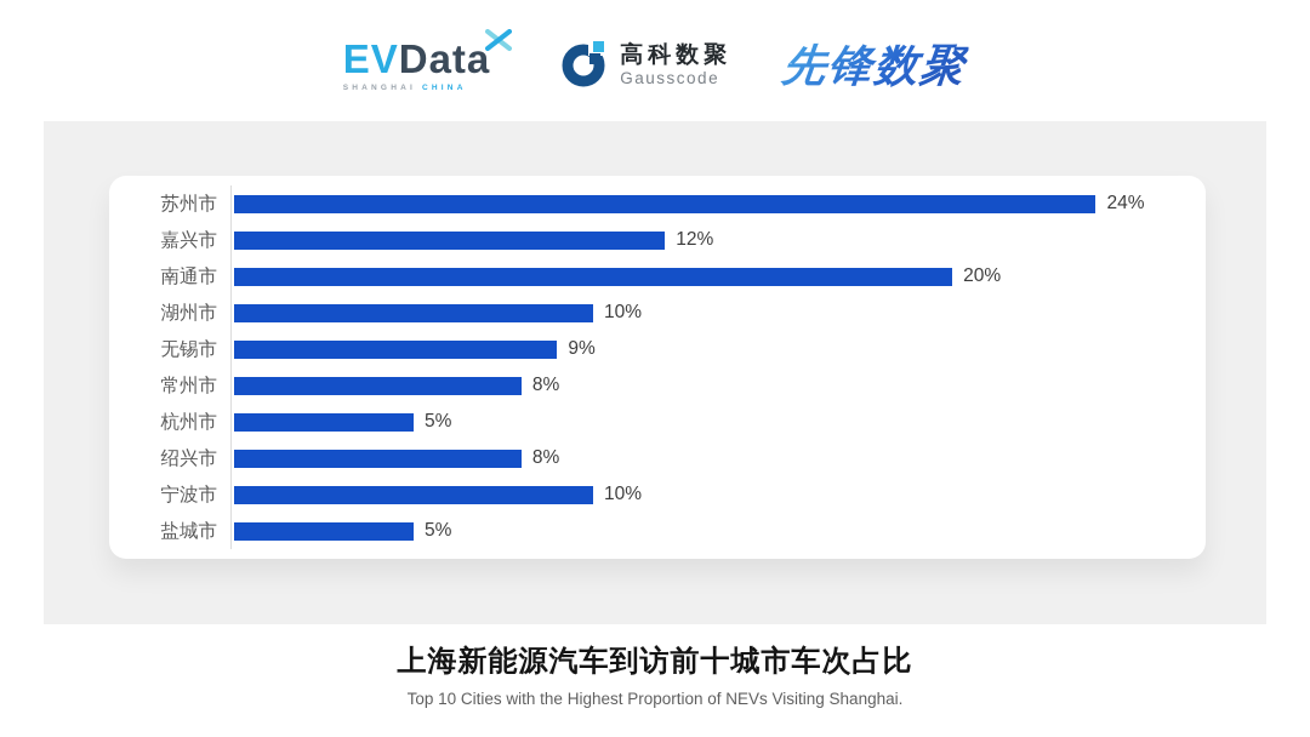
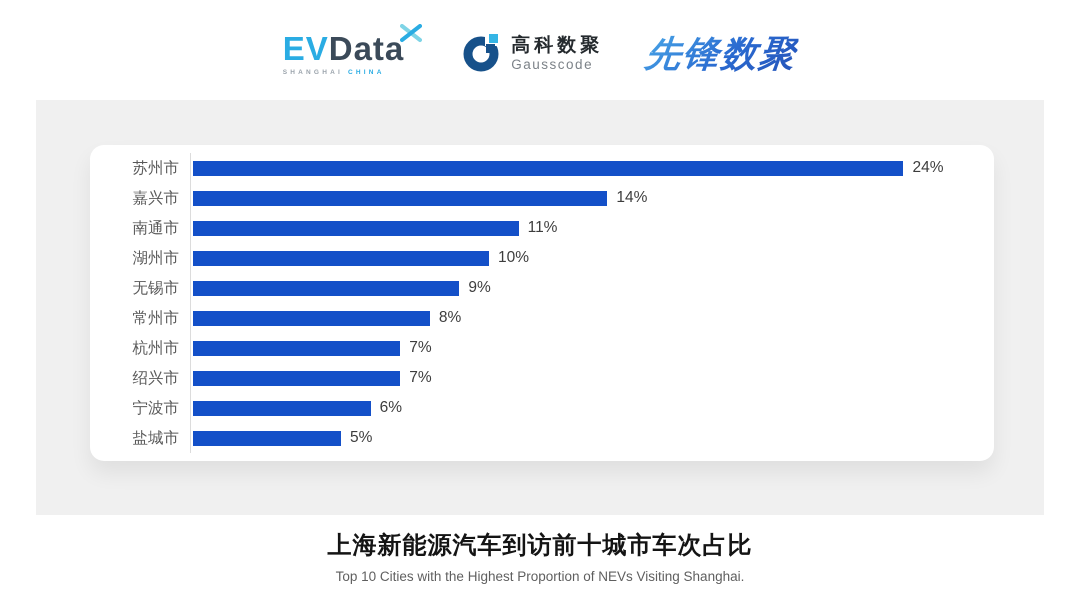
嘉兴市: 12% -> 14%
南通市: 20% -> 11%
杭州市: 5% -> 7%
绍兴市: 8% -> 7%
宁波市: 10% -> 6%
